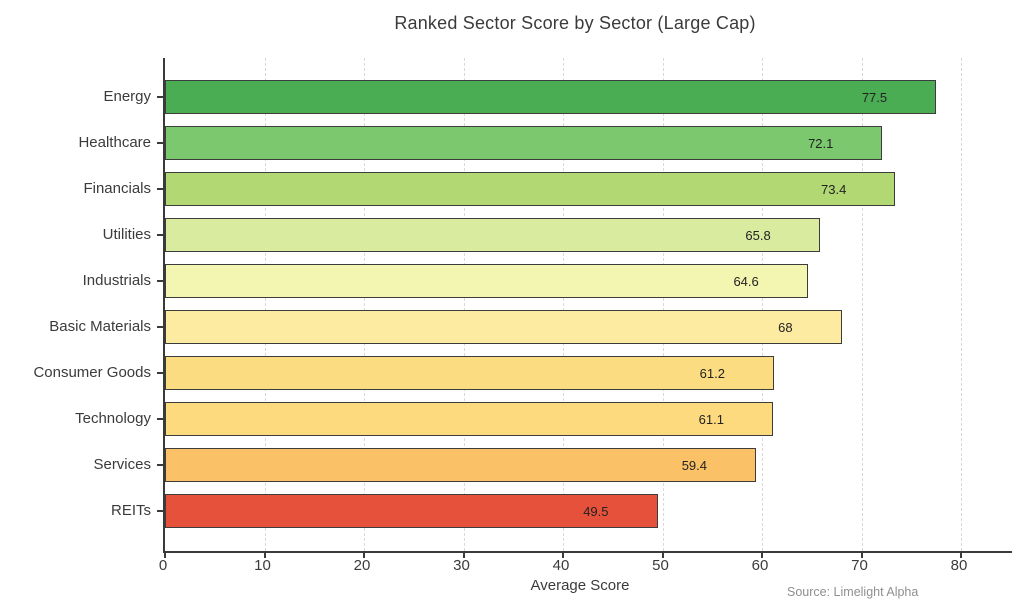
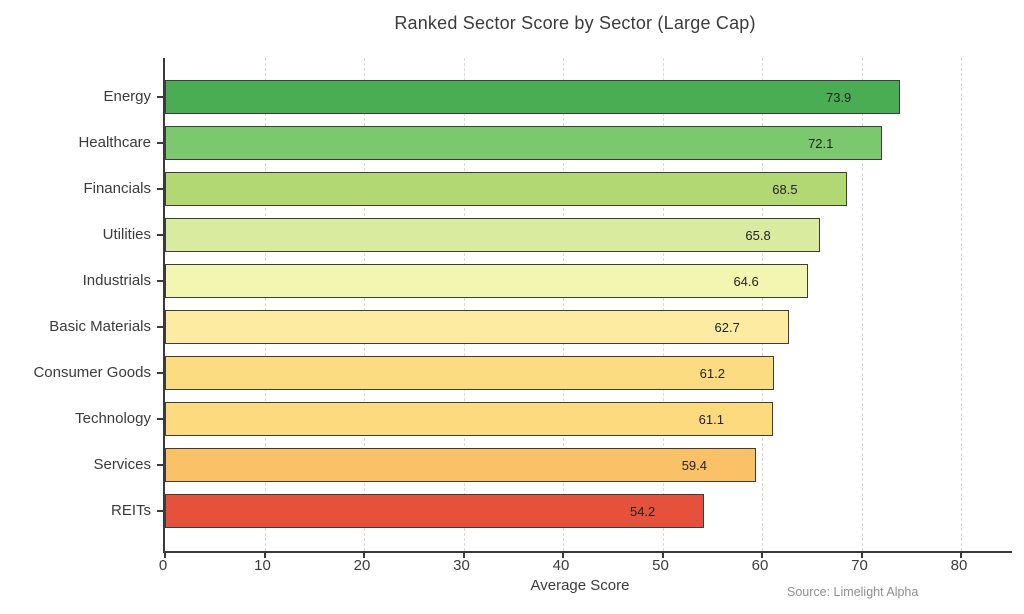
Energy: 77.5 -> 73.9
Financials: 73.4 -> 68.5
Basic Materials: 68 -> 62.7
REITs: 49.5 -> 54.2
